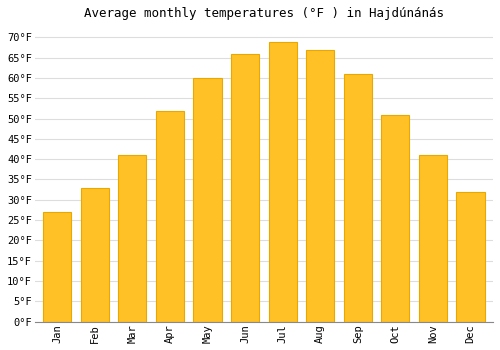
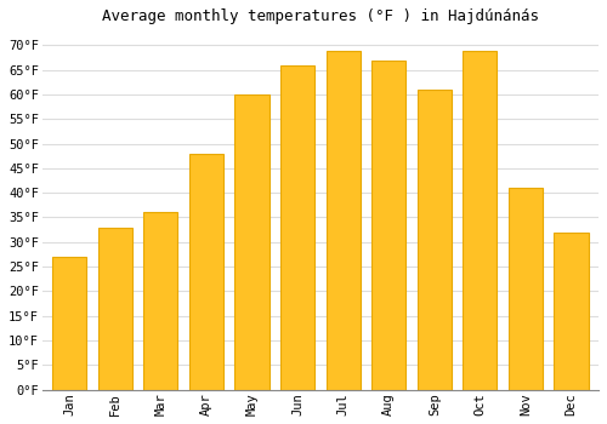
Mar: 41°F -> 36°F
Apr: 52°F -> 48°F
Oct: 51°F -> 69°F
